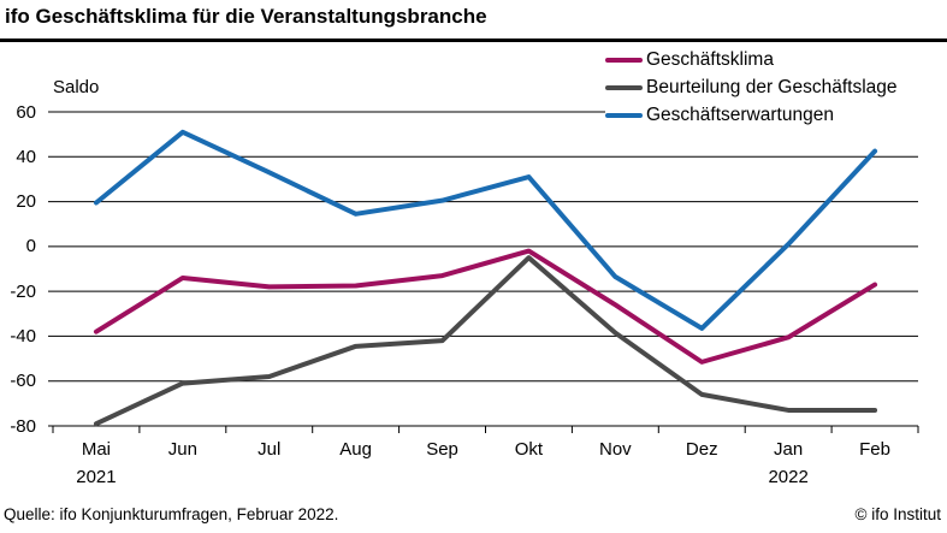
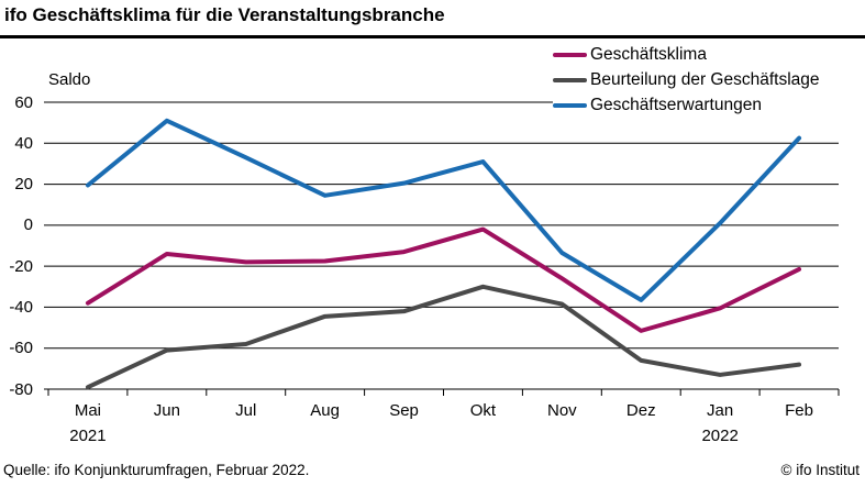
Beurteilung der Geschäftslage/Okt: -5 -> -30
Geschäftsklima/Feb: -17 -> -22
Beurteilung der Geschäftslage/Feb: -73 -> -68
